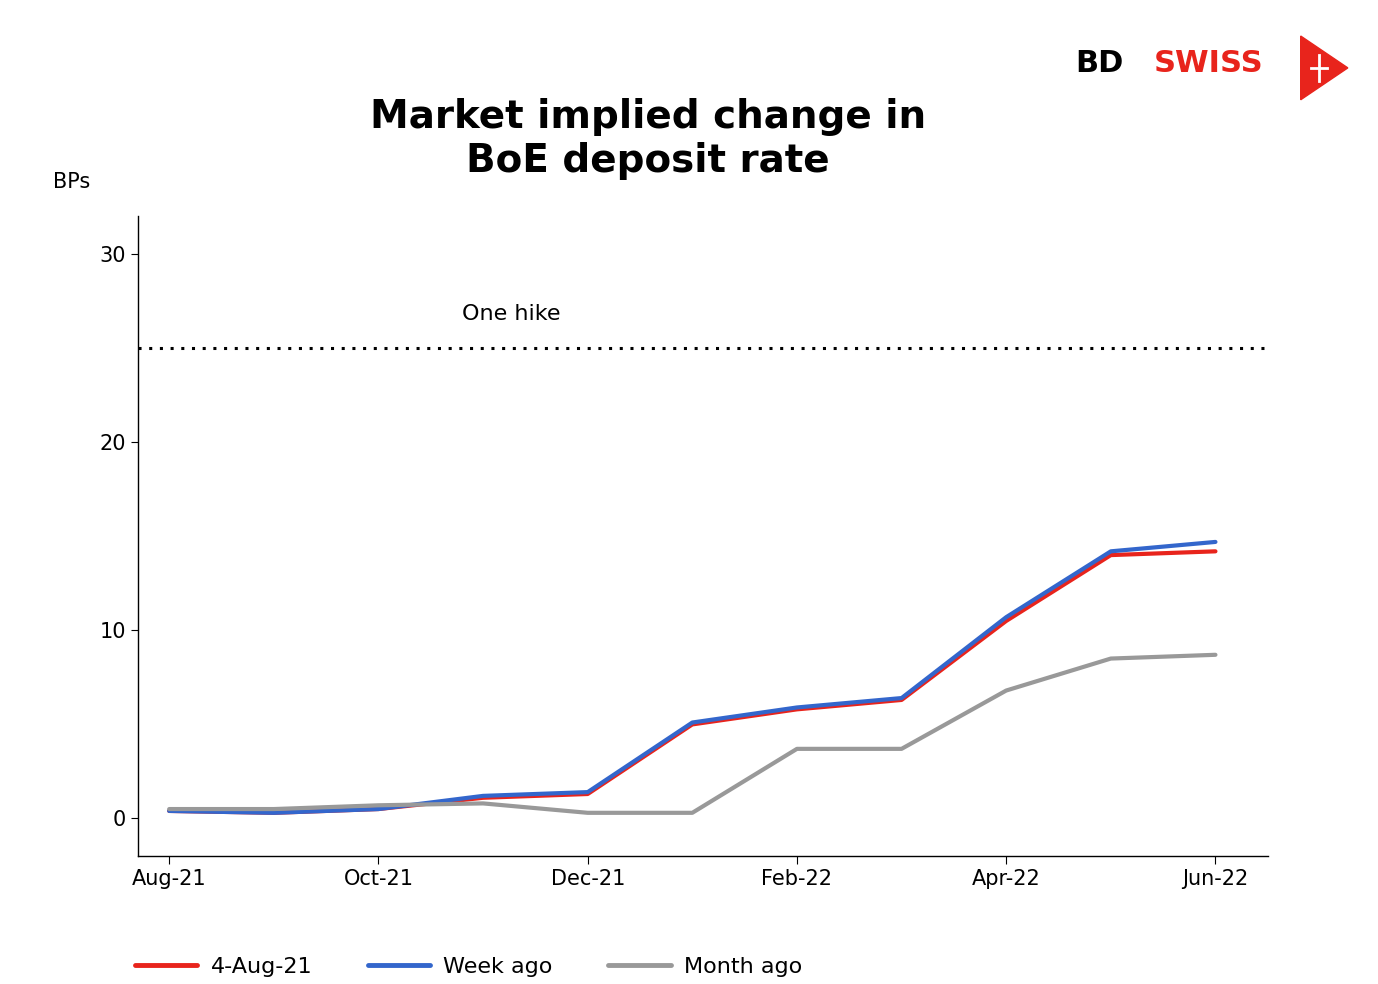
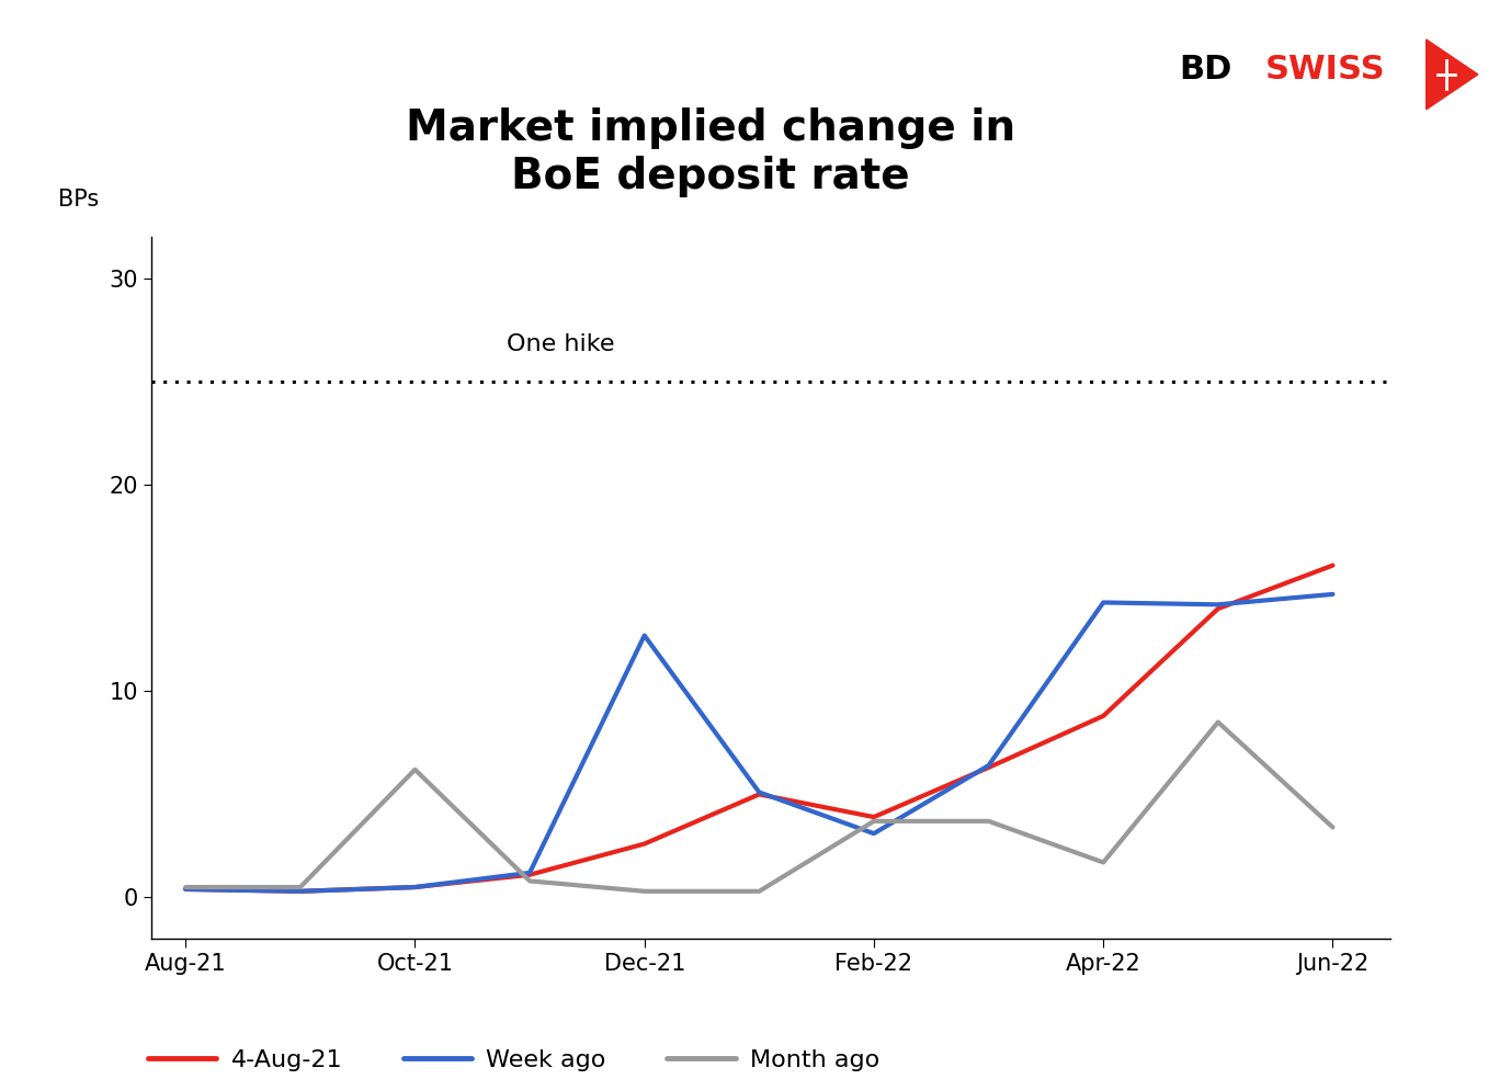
Month ago/Oct-21: 0.7 -> 6.2
4-Aug-21/Dec-21: 1.3 -> 2.6
Week ago/Dec-21: 1.4 -> 12.7
4-Aug-21/Feb-22: 5.8 -> 3.9
Week ago/Feb-22: 5.9 -> 3.1
4-Aug-21/Apr-22: 10.5 -> 8.8
Week ago/Apr-22: 10.7 -> 14.3
Month ago/Apr-22: 6.8 -> 1.7
4-Aug-21/Jun-22: 14.2 -> 16.1
Month ago/Jun-22: 8.7 -> 3.4
